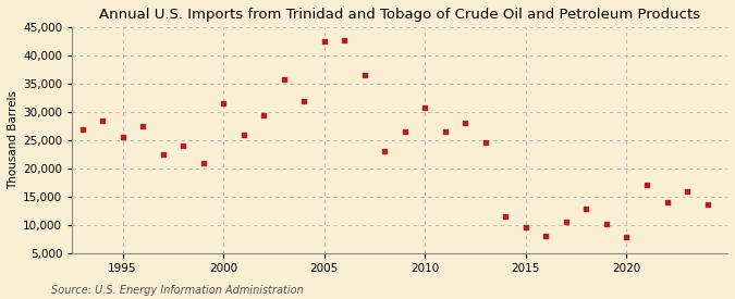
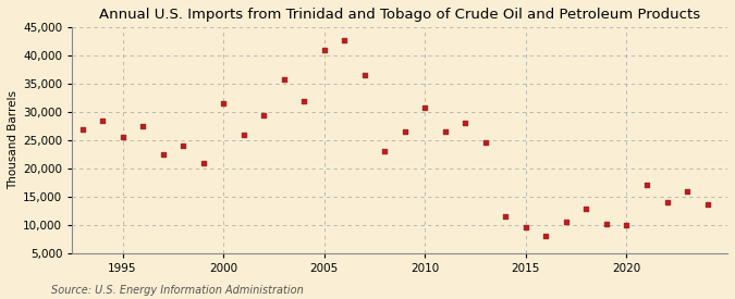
2005: 42,600 -> 41,000
2020: 7,800 -> 10,000
